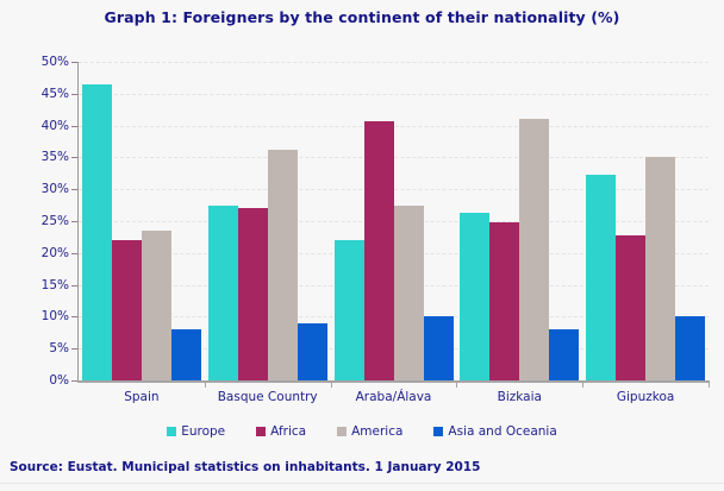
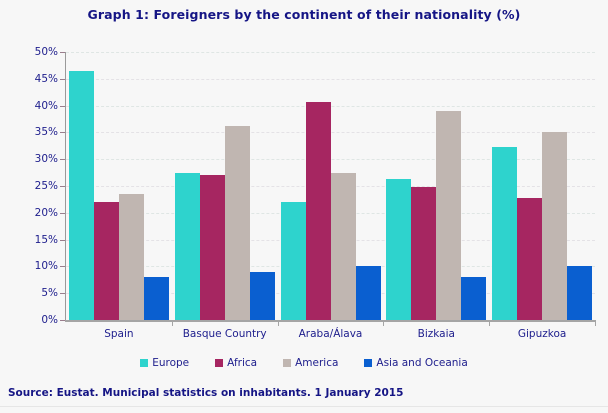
America/Bizkaia: 41% -> 39%
